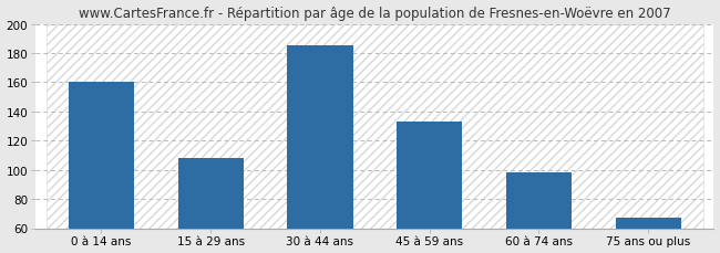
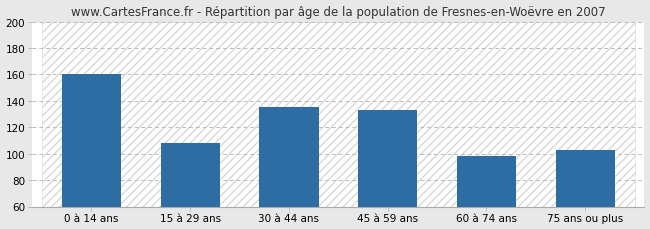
30 à 44 ans: 185 -> 135
75 ans ou plus: 67 -> 103
